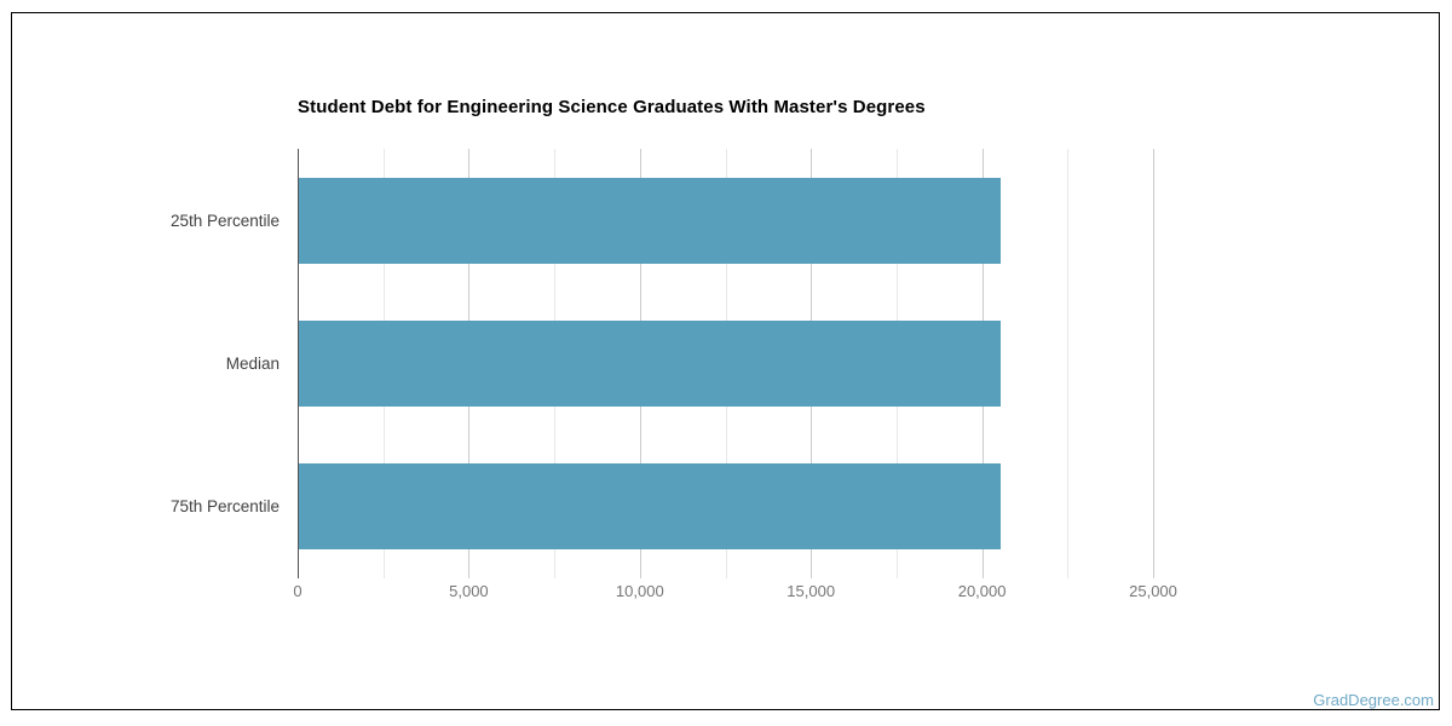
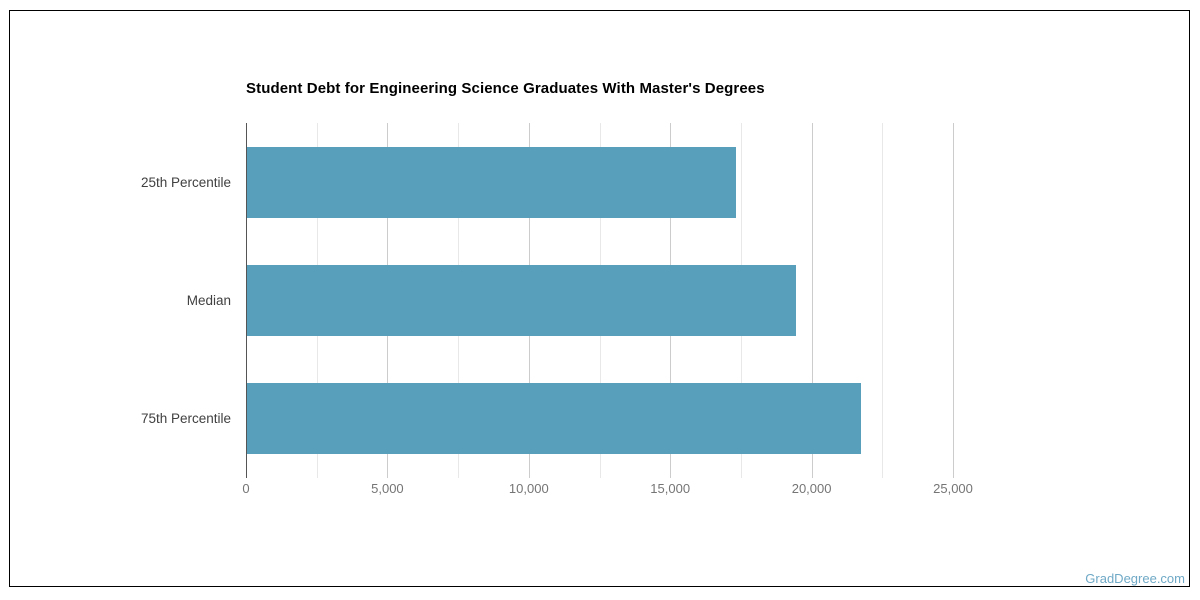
25th Percentile: 20500 -> 17300
Median: 20500 -> 19400
75th Percentile: 20500 -> 21700
